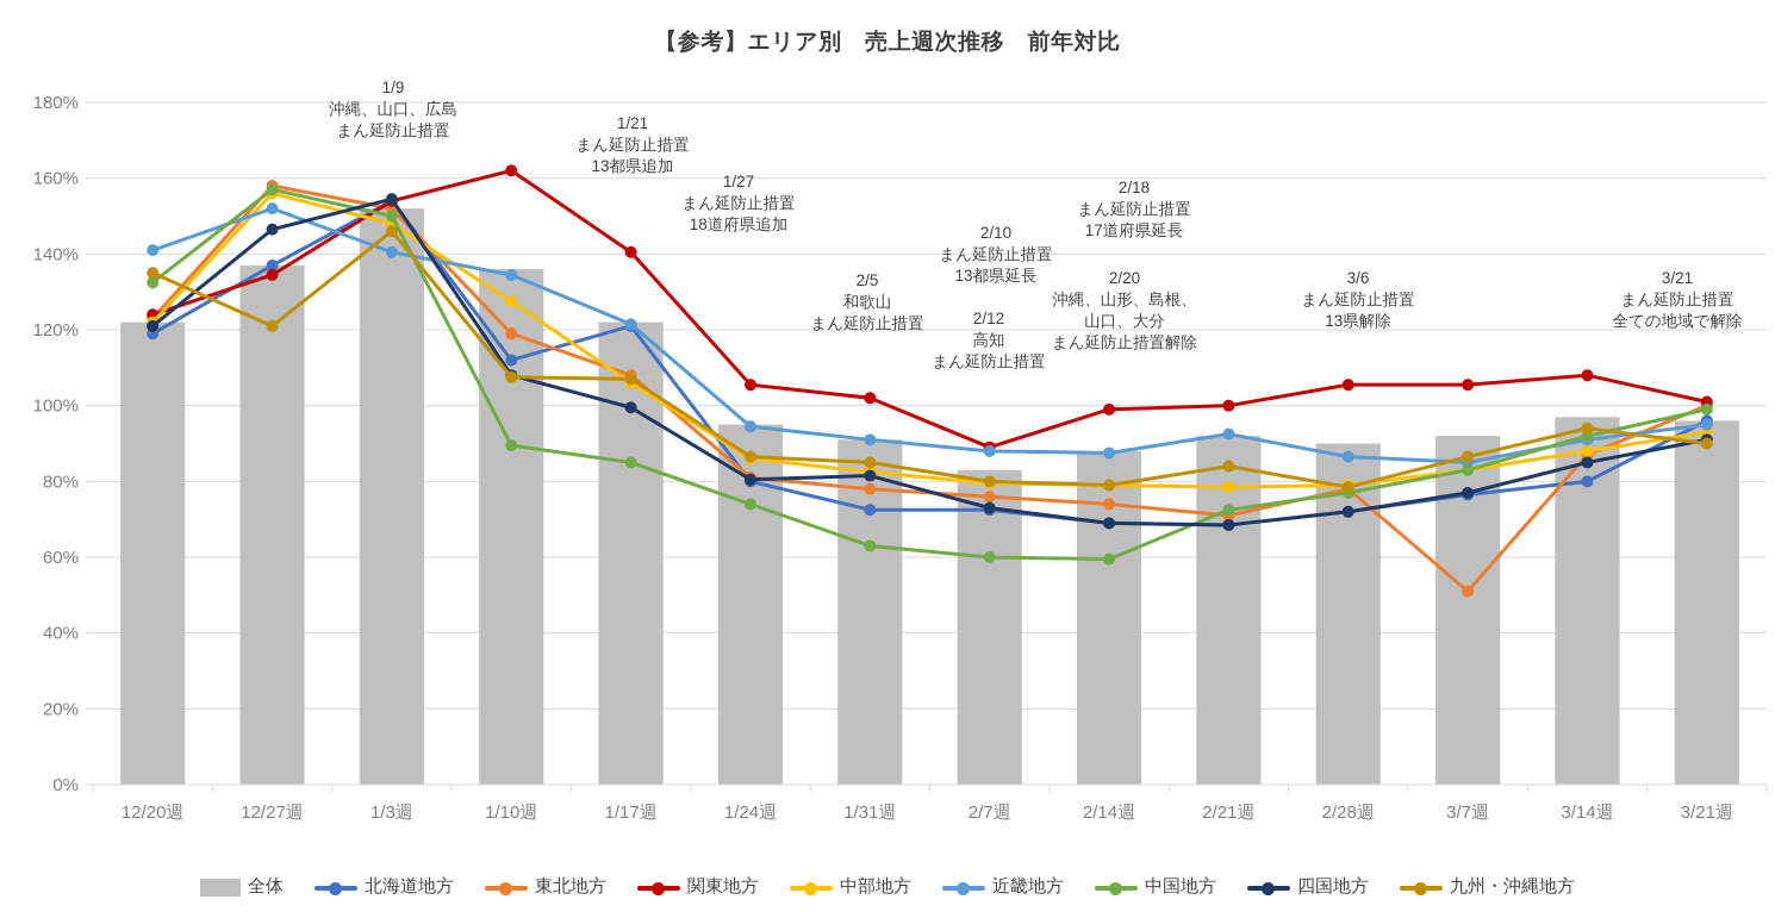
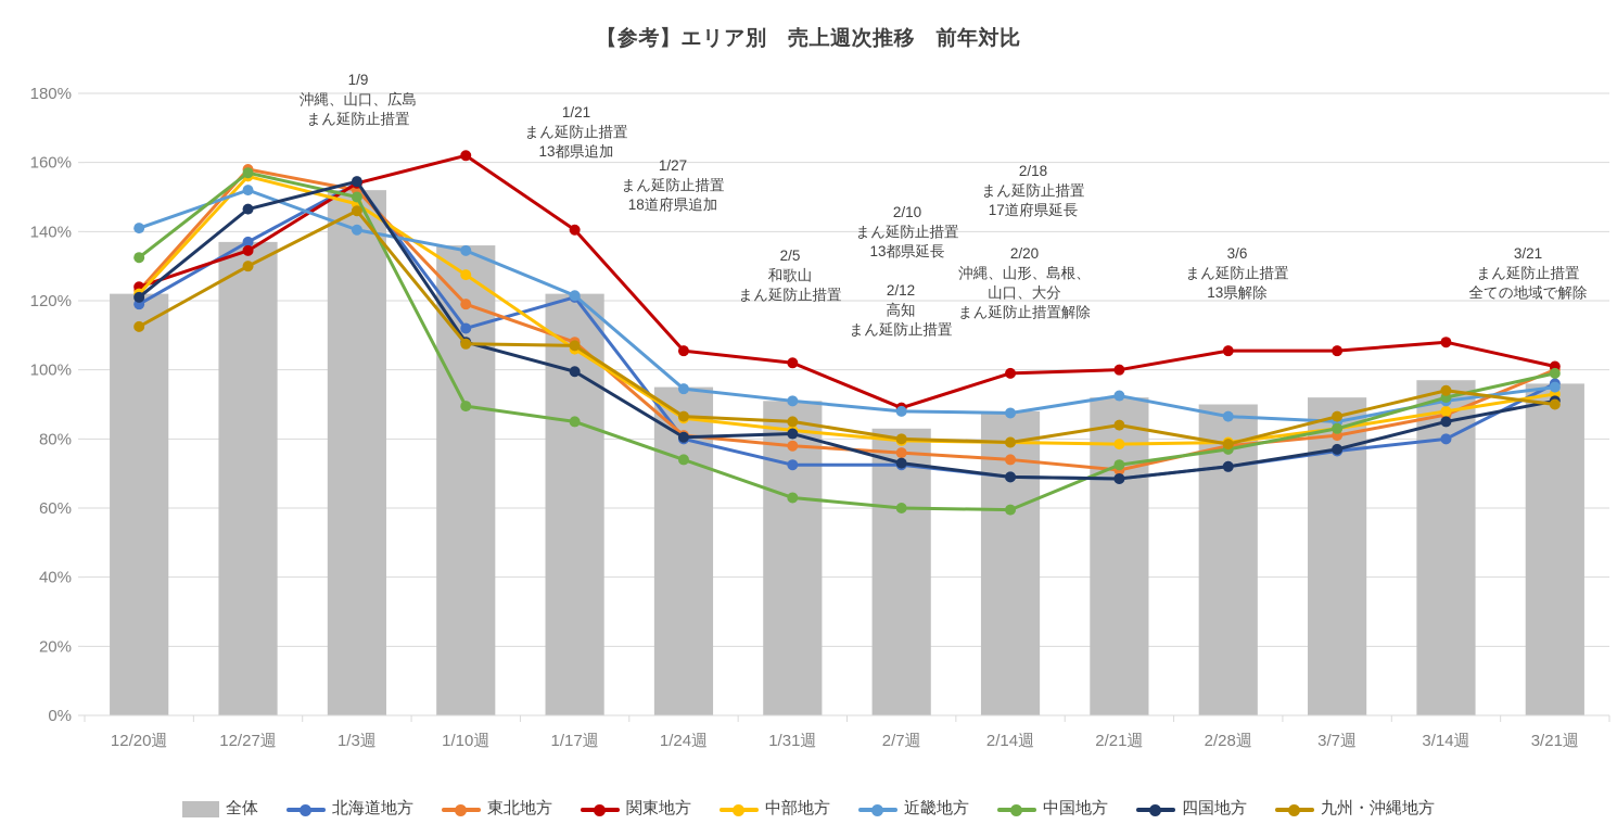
九州・沖縄地方/12/20週: 135% -> 112%
九州・沖縄地方/12/27週: 121% -> 130%
東北地方/3/7週: 51% -> 81%
